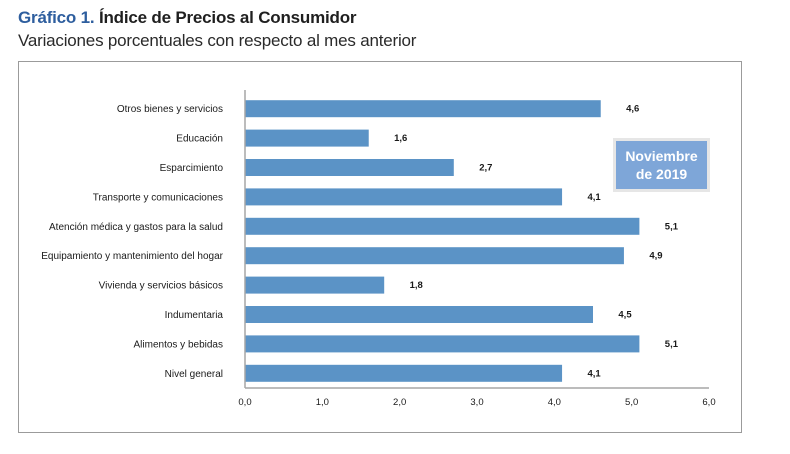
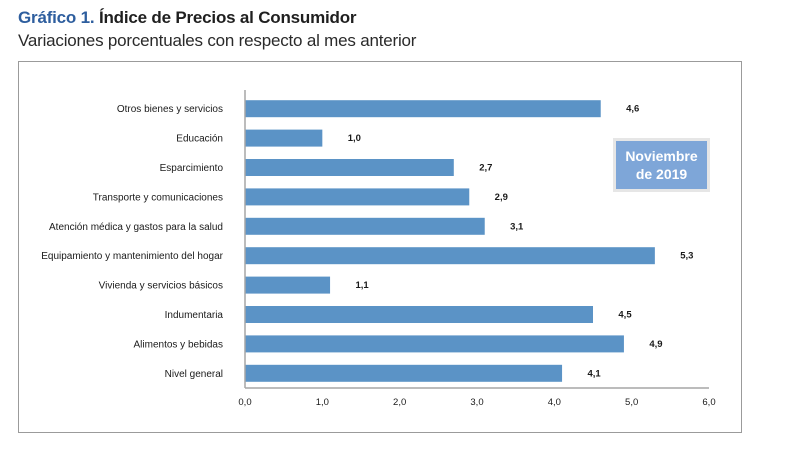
Educación: 1,6 -> 1,0
Transporte y comunicaciones: 4,1 -> 2,9
Atención médica y gastos para la salud: 5,1 -> 3,1
Equipamiento y mantenimiento del hogar: 4,9 -> 5,3
Vivienda y servicios básicos: 1,8 -> 1,1
Alimentos y bebidas: 5,1 -> 4,9
